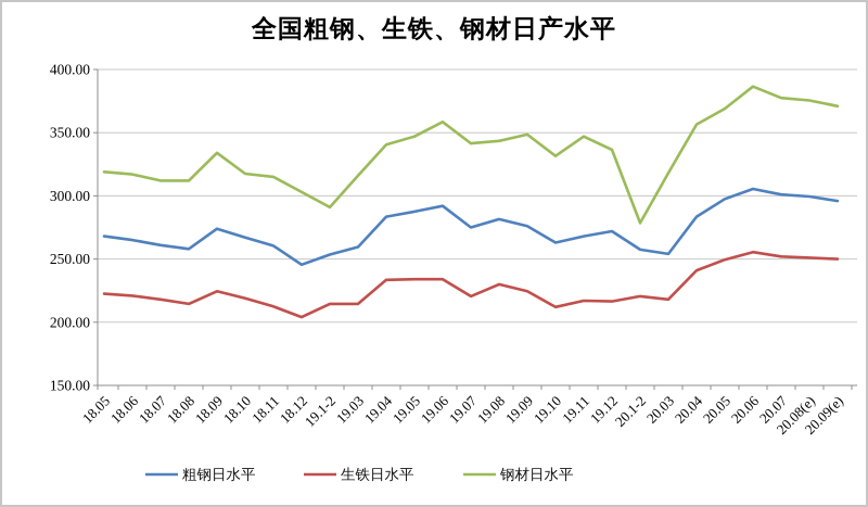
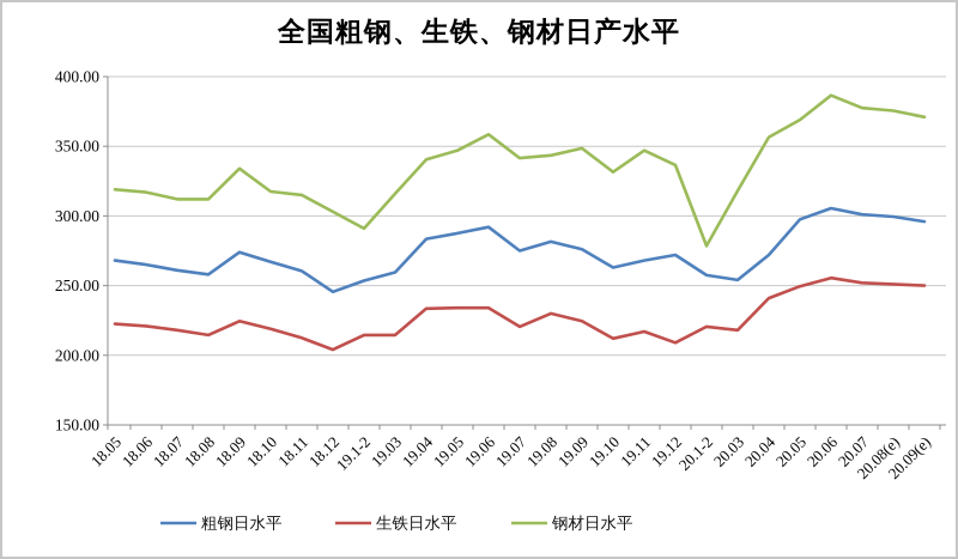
生铁日水平/19.12: 216 -> 209
粗钢日水平/20.04: 284 -> 272
